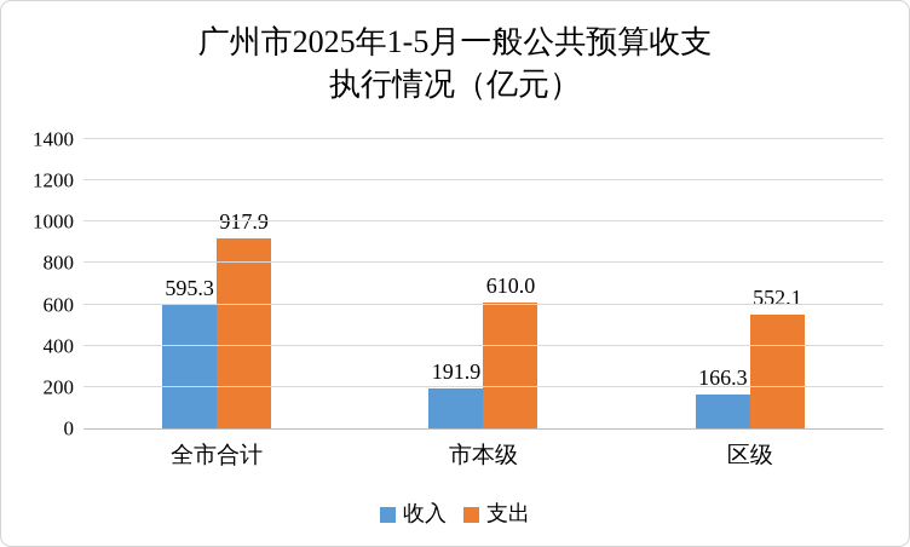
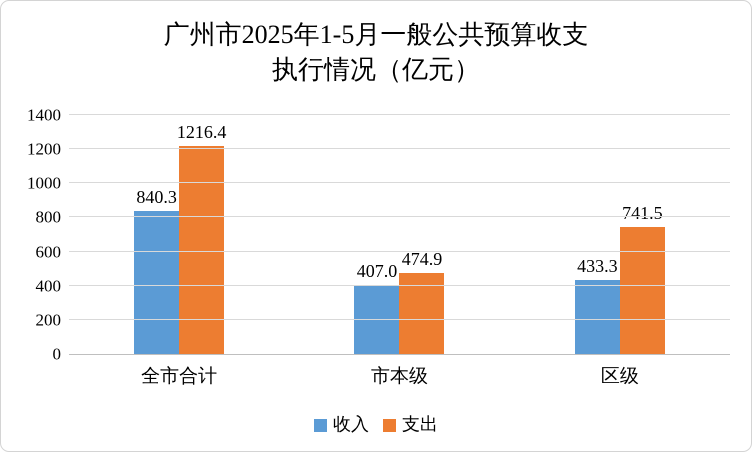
收入/全市合计: 595.3 -> 840.3
支出/全市合计: 917.9 -> 1216.4
收入/市本级: 191.9 -> 407.0
支出/市本级: 610.0 -> 474.9
收入/区级: 166.3 -> 433.3
支出/区级: 552.1 -> 741.5
